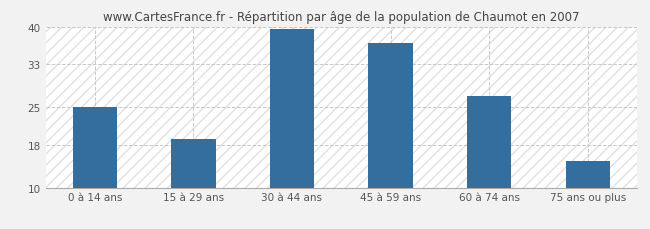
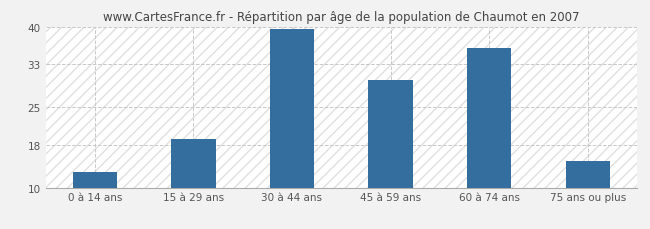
0 à 14 ans: 25.0 -> 13.0
45 à 59 ans: 37.0 -> 30.0
60 à 74 ans: 27.0 -> 36.0
